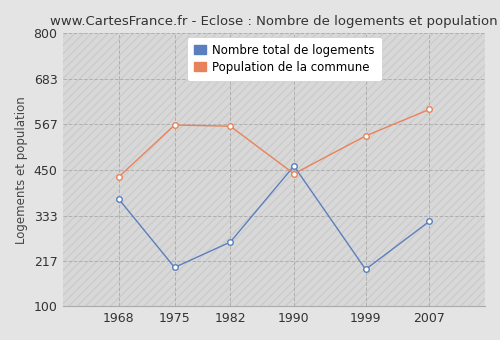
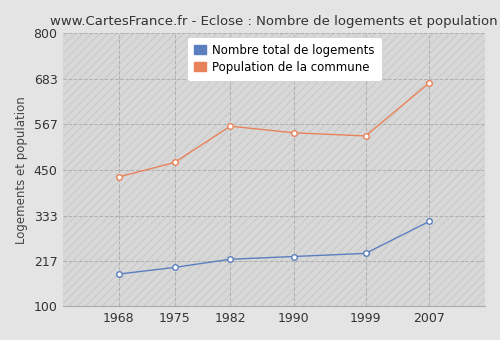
Nombre total de logements/1968: 375 -> 183
Population de la commune/1975: 565 -> 469
Nombre total de logements/1982: 265 -> 221
Nombre total de logements/1990: 460 -> 228
Population de la commune/1990: 440 -> 545
Nombre total de logements/1999: 195 -> 236
Population de la commune/2007: 605 -> 673
